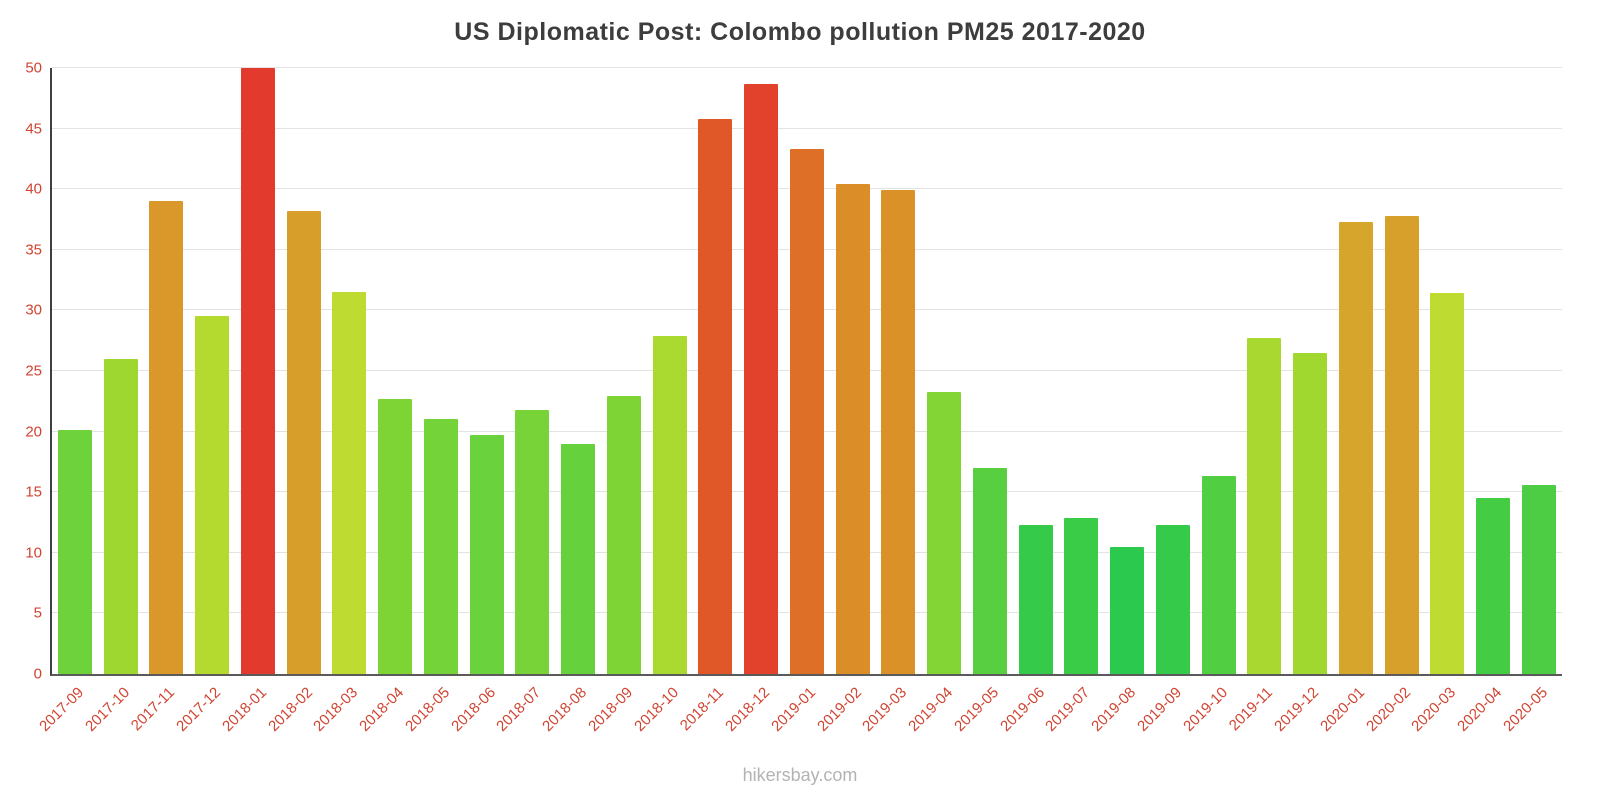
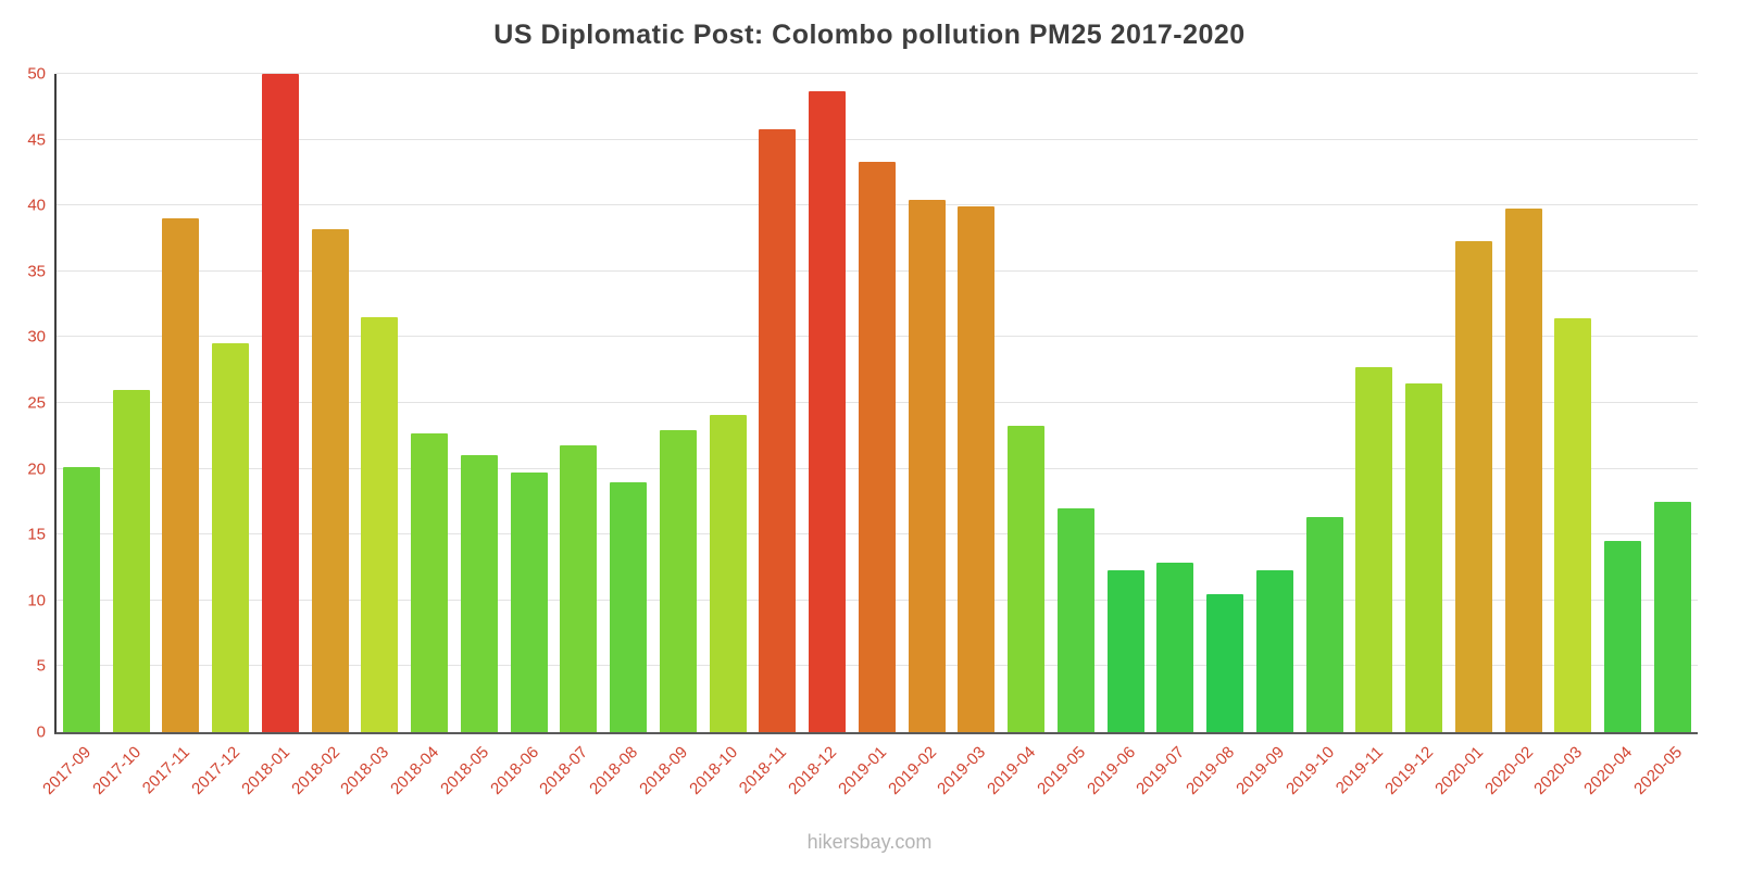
2018-10: 27.9 -> 24.1
2020-02: 37.8 -> 39.8
2020-05: 15.6 -> 17.5
